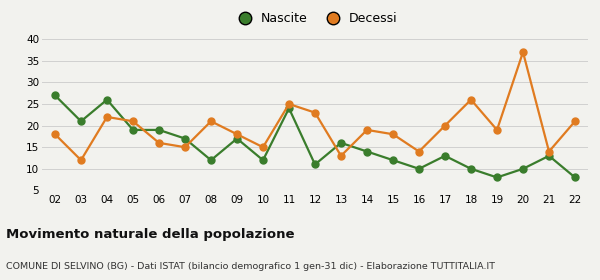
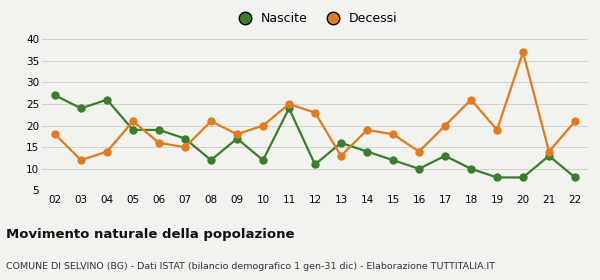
Nascite/03: 21 -> 24
Decessi/04: 22 -> 14
Decessi/10: 15 -> 20
Nascite/20: 10 -> 8
